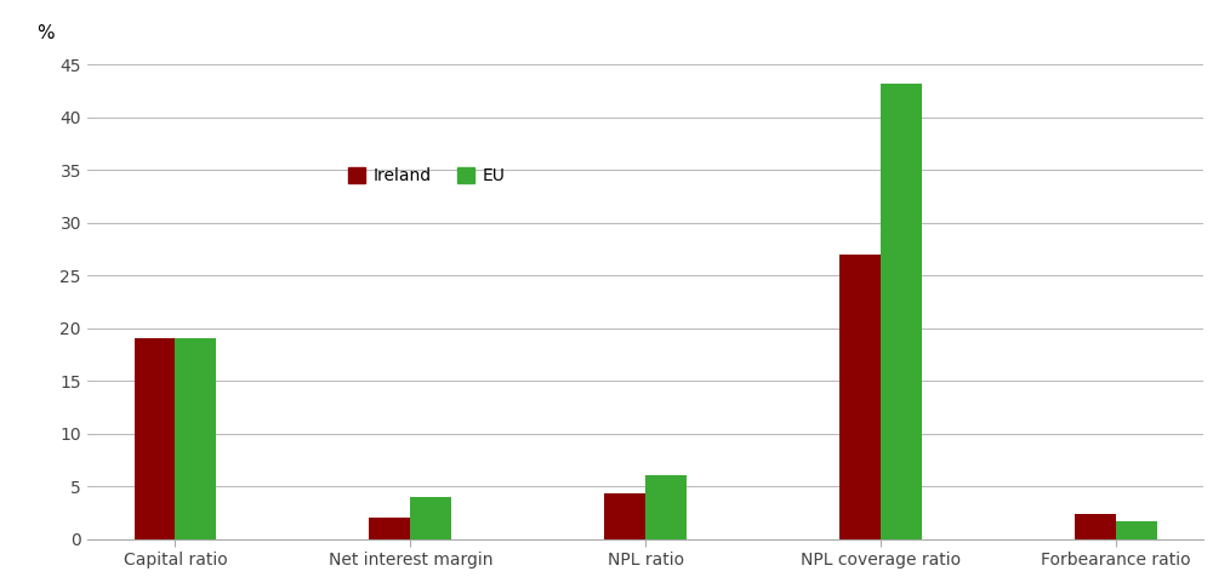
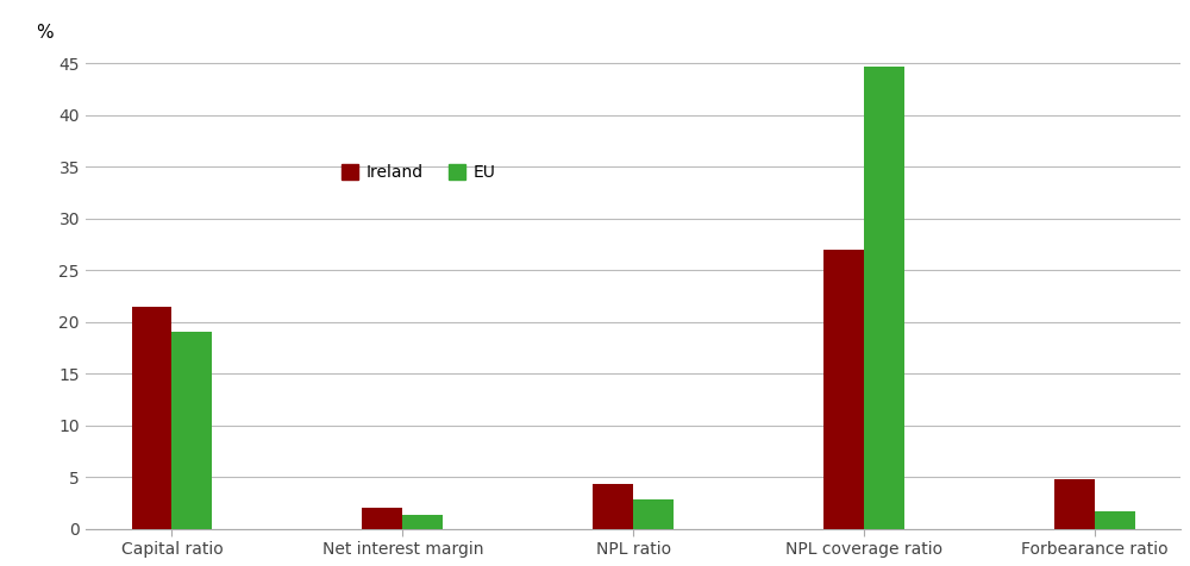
Ireland/Capital ratio: 19.0 -> 21.5
EU/Net interest margin: 4.0 -> 1.3
EU/NPL ratio: 6.0 -> 2.8
EU/NPL coverage ratio: 43.2 -> 44.7
Ireland/Forbearance ratio: 2.4 -> 4.8
